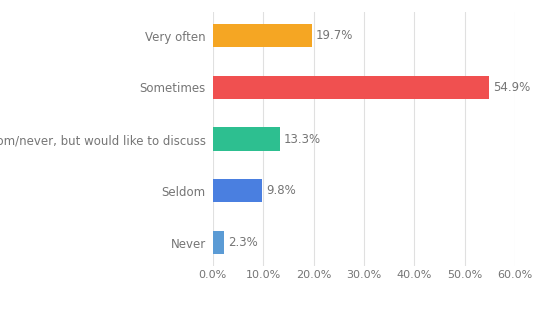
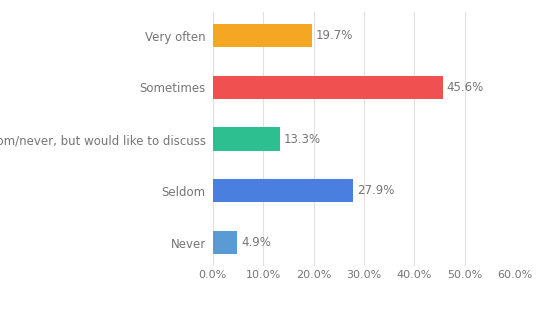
Sometimes: 54.9% -> 45.6%
Seldom: 9.8% -> 27.9%
Never: 2.3% -> 4.9%
